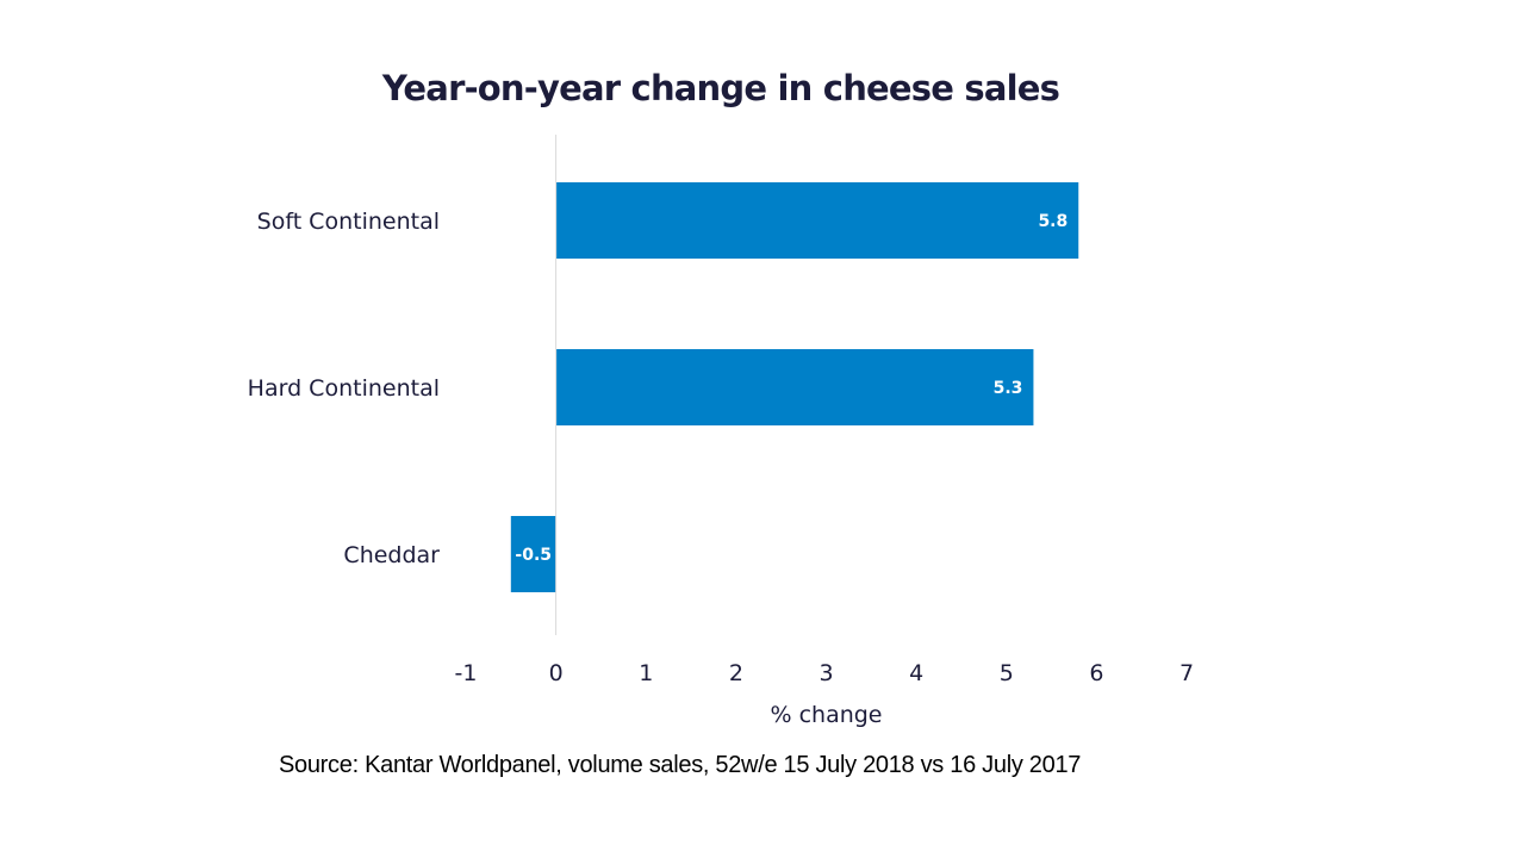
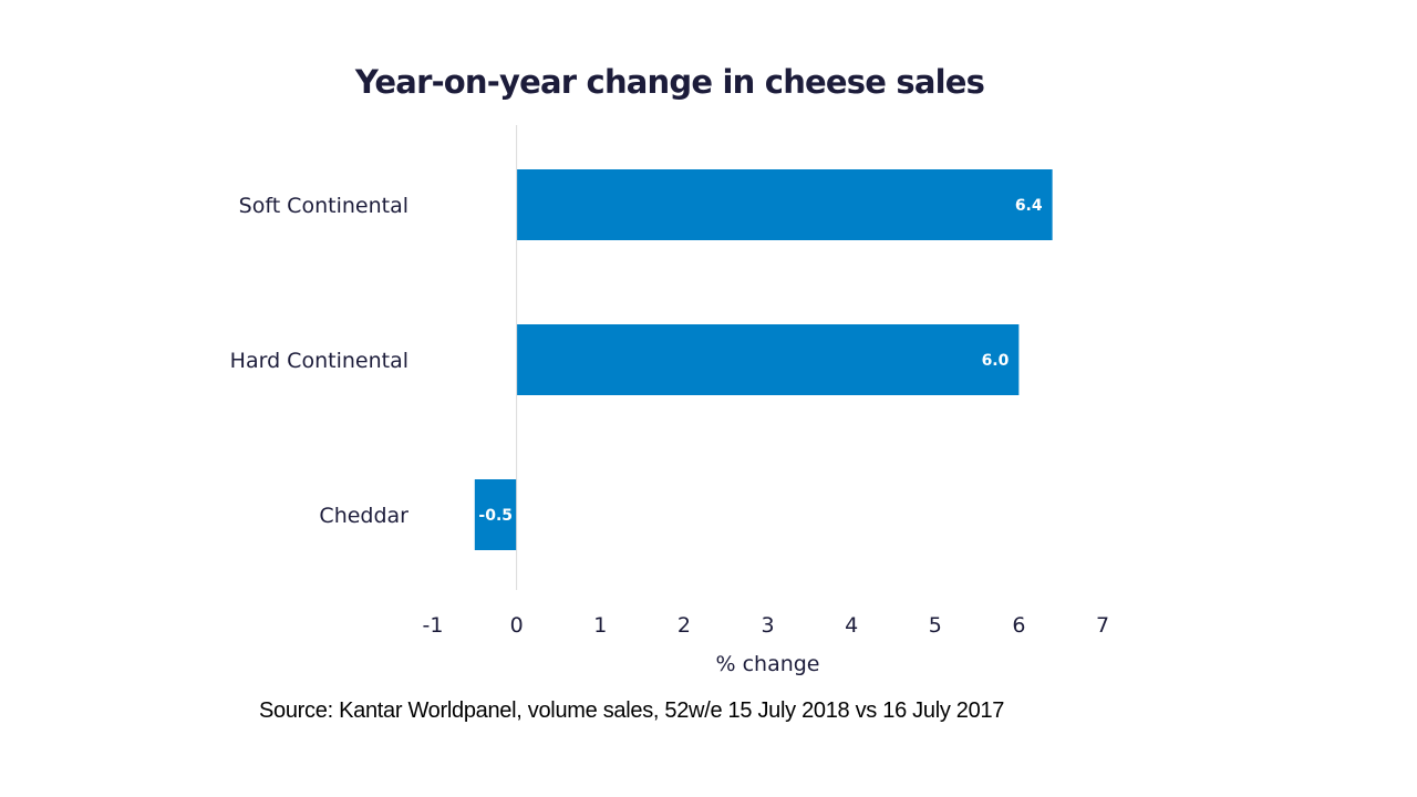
Soft Continental: 5.8 -> 6.4
Hard Continental: 5.3 -> 6.0
